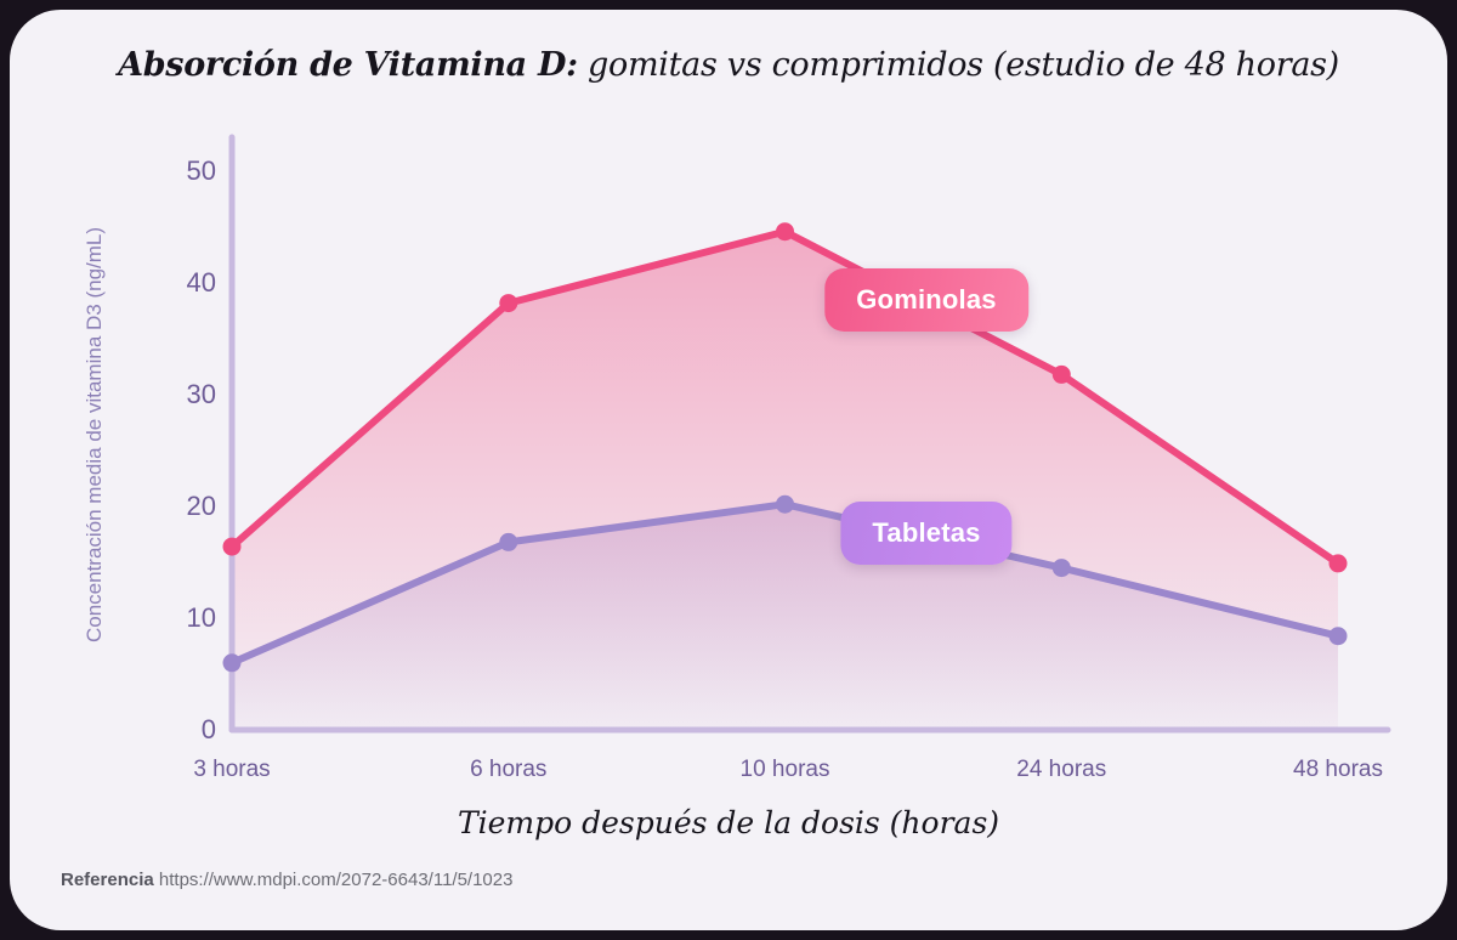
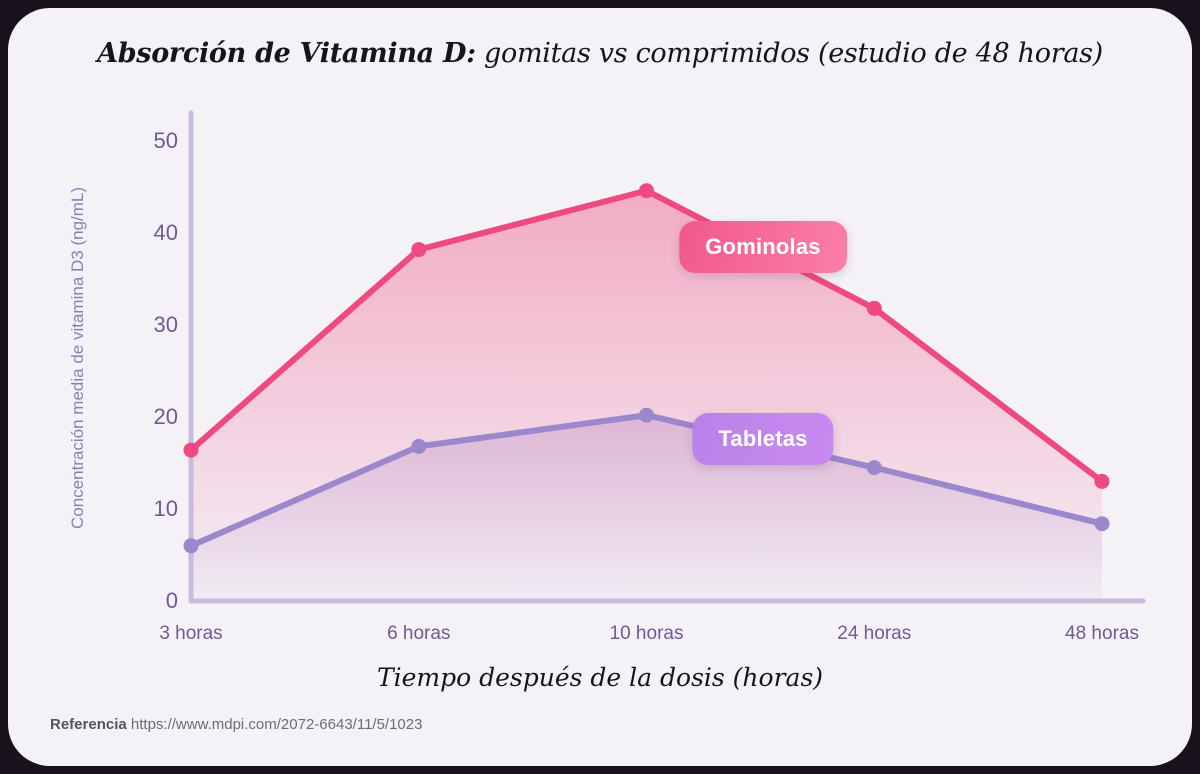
Gominolas/48 horas: 15 -> 13
